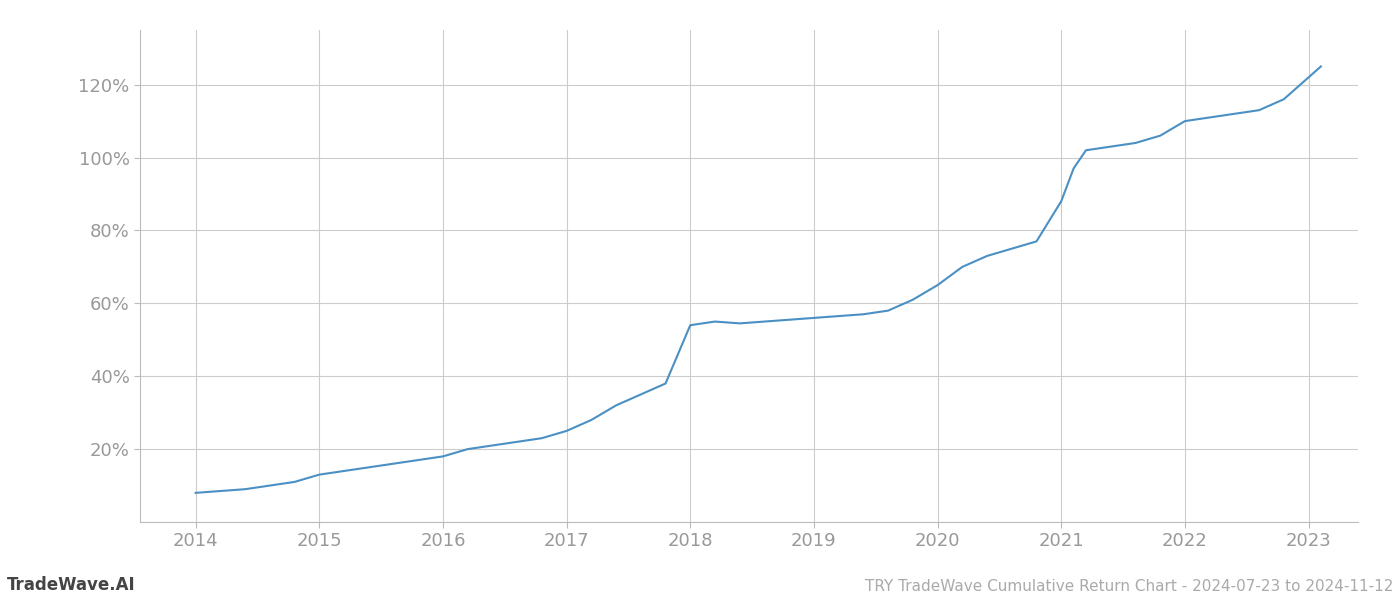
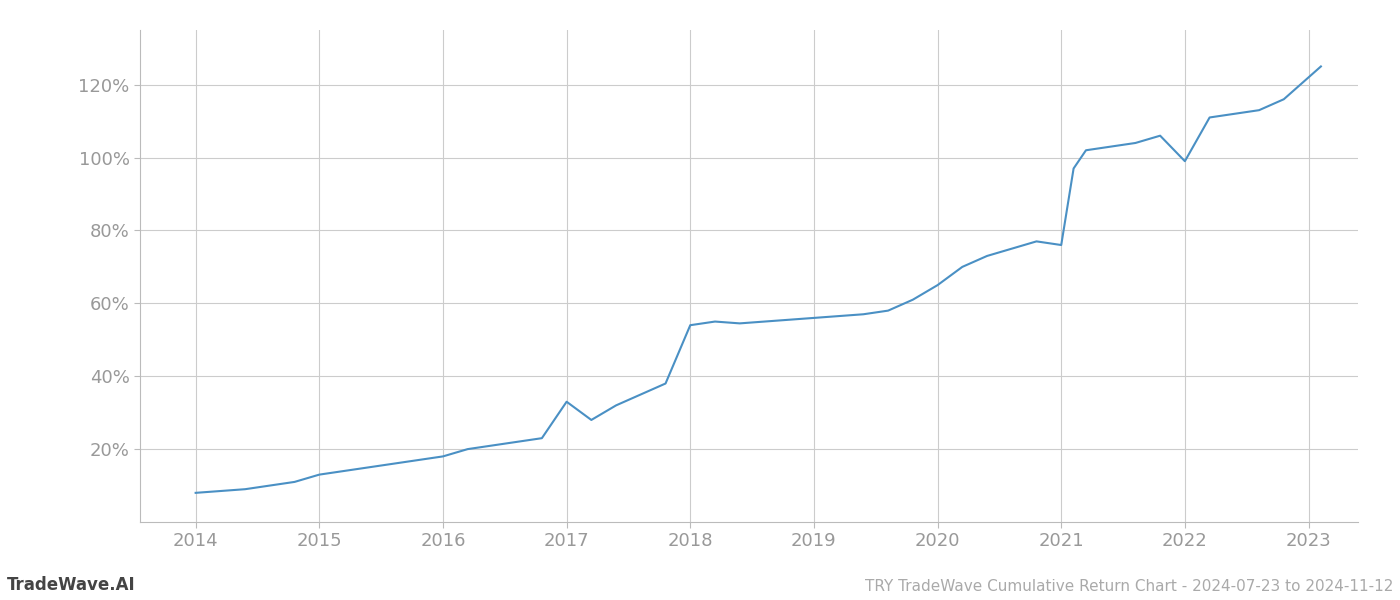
2017: 25.0% -> 33.0%
2021: 88.0% -> 76.0%
2022: 110.0% -> 99.0%
